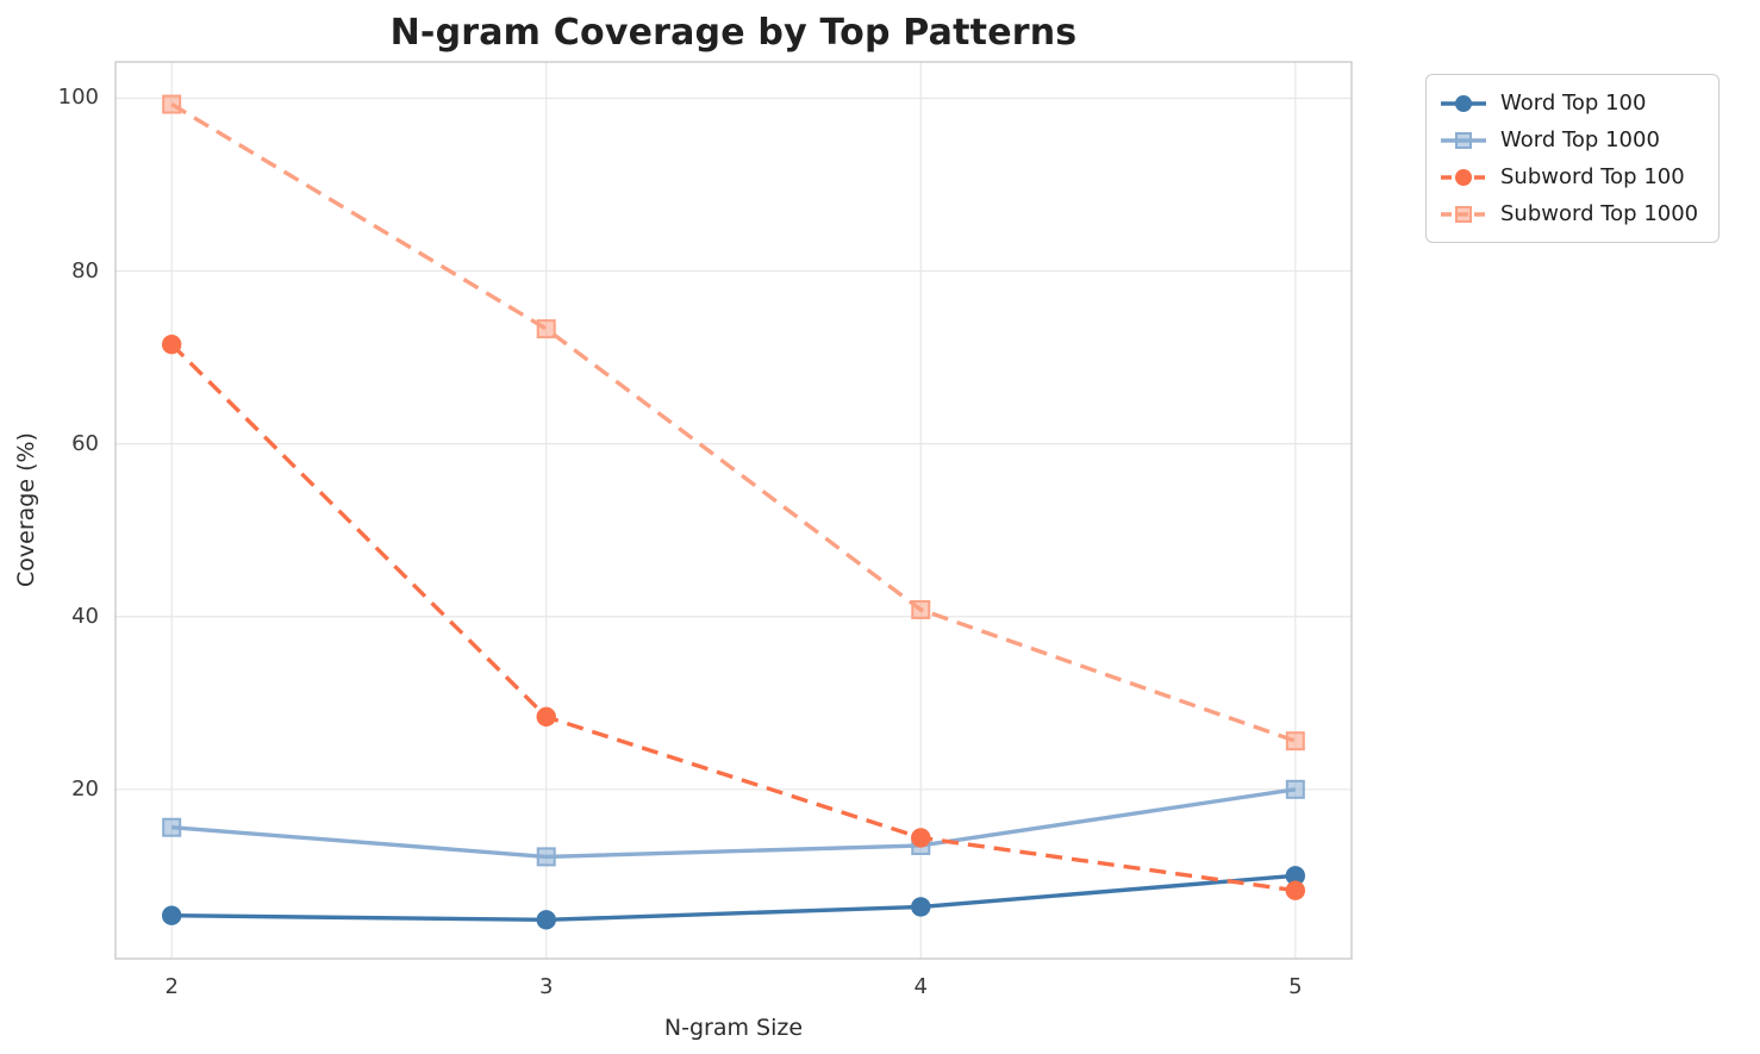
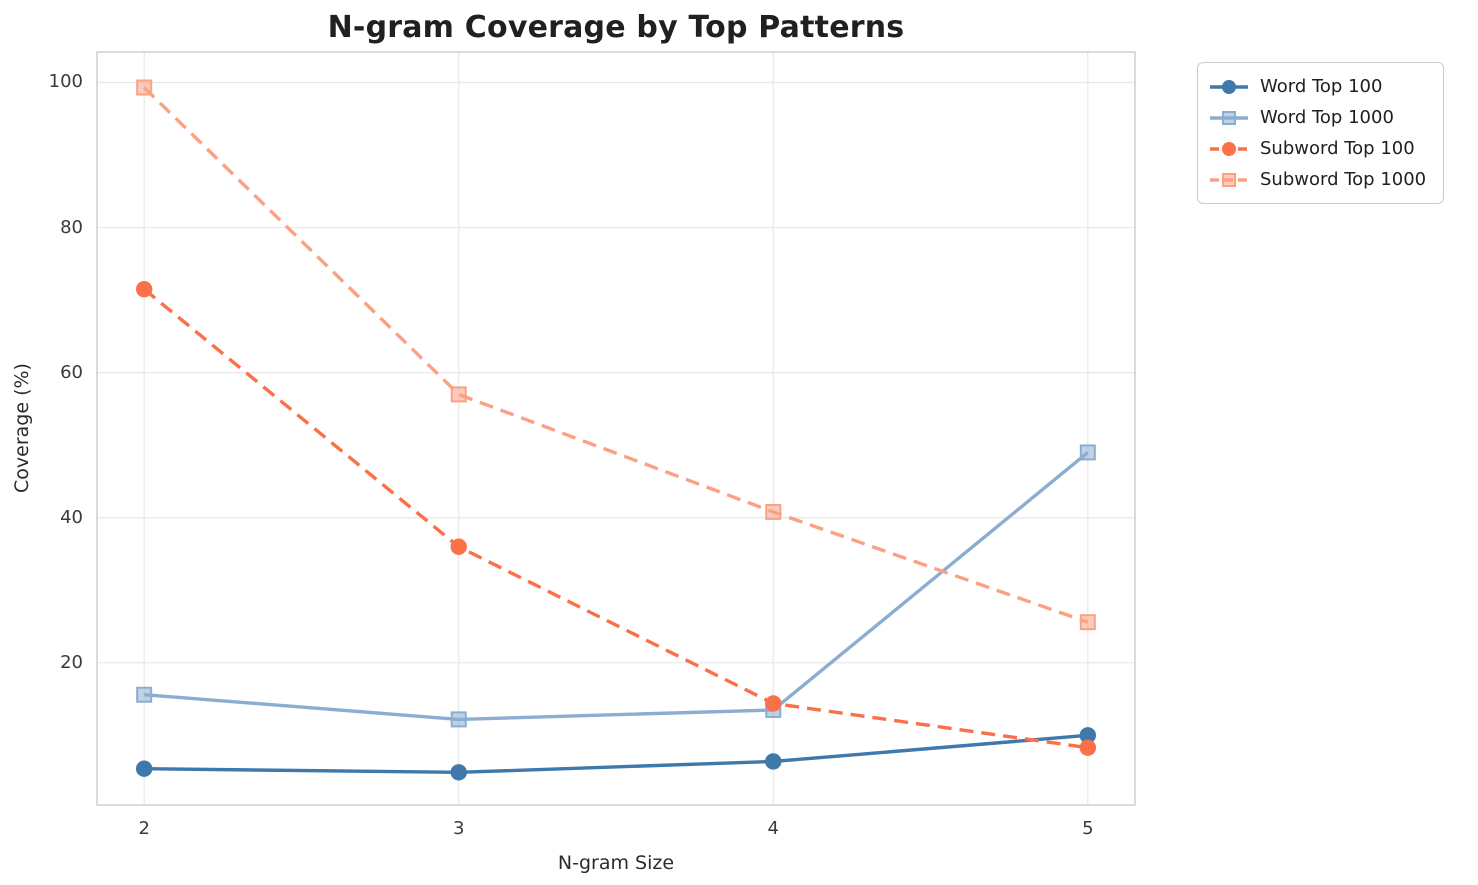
Subword Top 100/3: 28 -> 36
Subword Top 1000/3: 73 -> 57
Word Top 1000/5: 20 -> 49
